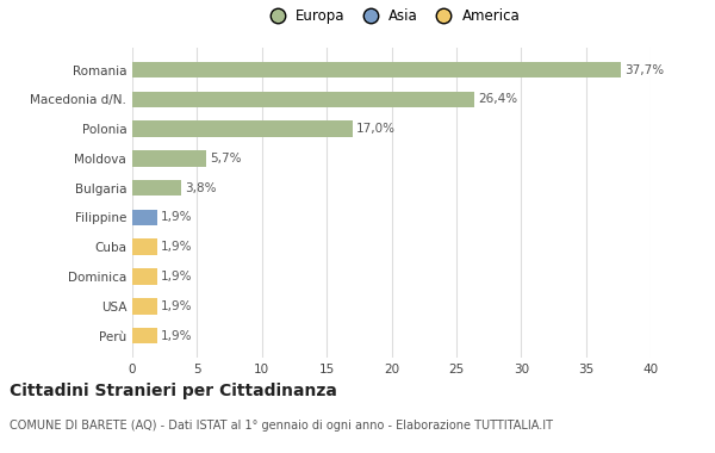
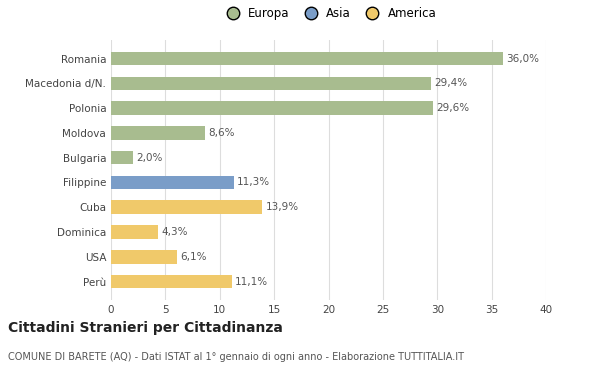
Romania: 37,7% -> 36,0%
Macedonia d/N.: 26,4% -> 29,4%
Polonia: 17,0% -> 29,6%
Moldova: 5,7% -> 8,6%
Bulgaria: 3,8% -> 2,0%
Filippine: 1,9% -> 11,3%
Cuba: 1,9% -> 13,9%
Dominica: 1,9% -> 4,3%
USA: 1,9% -> 6,1%
Perù: 1,9% -> 11,1%
